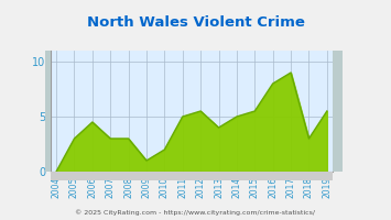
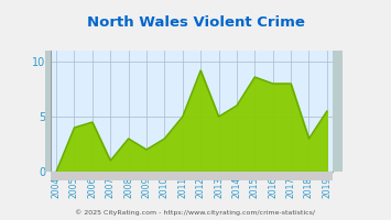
2005: 3.0 -> 4.0
2007: 3.0 -> 1.0
2009: 1.0 -> 2.0
2010: 2.0 -> 3.0
2012: 5.5 -> 9.2
2013: 4.0 -> 5.0
2014: 5.0 -> 6.0
2015: 5.5 -> 8.6
2017: 9.0 -> 8.0
